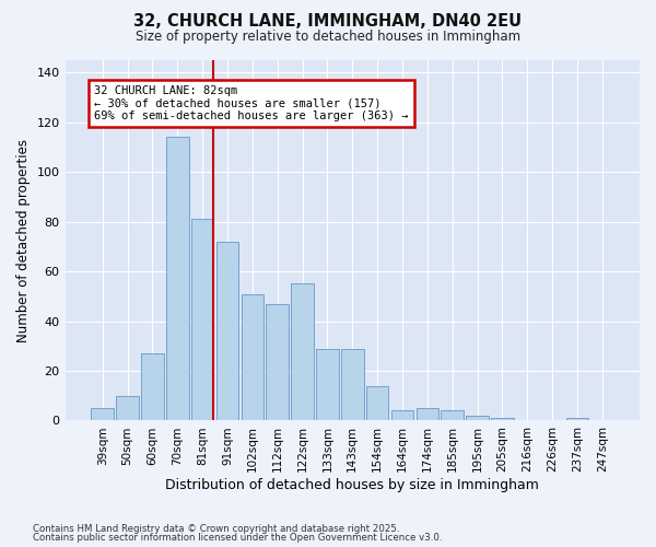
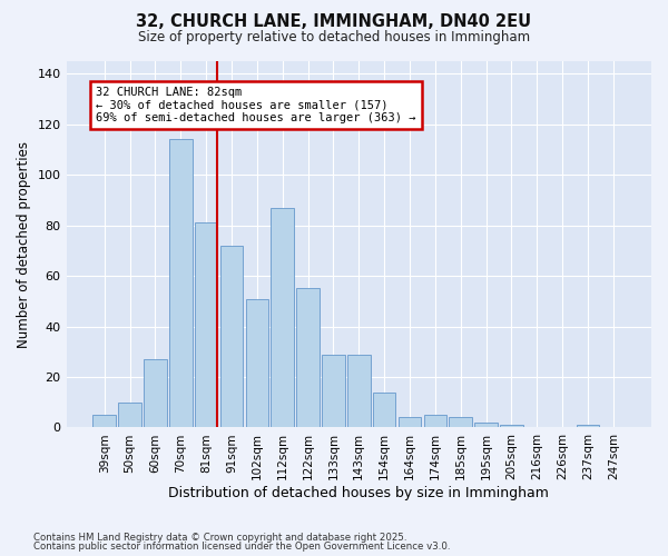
112sqm: 47 -> 87
